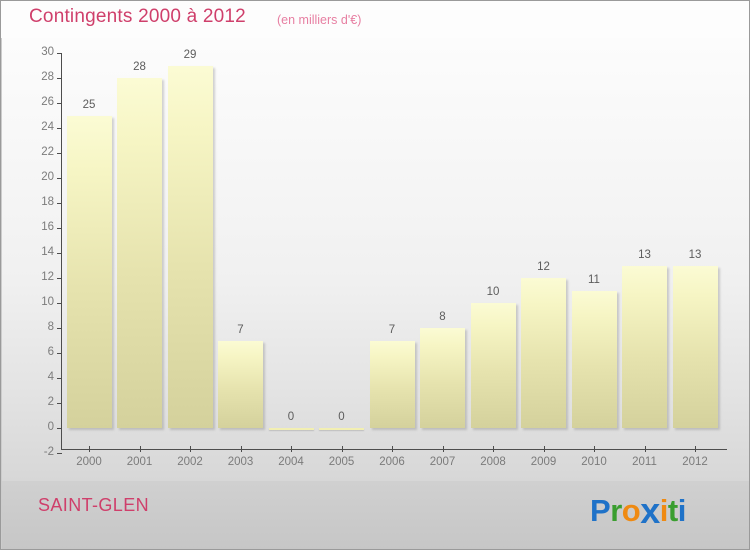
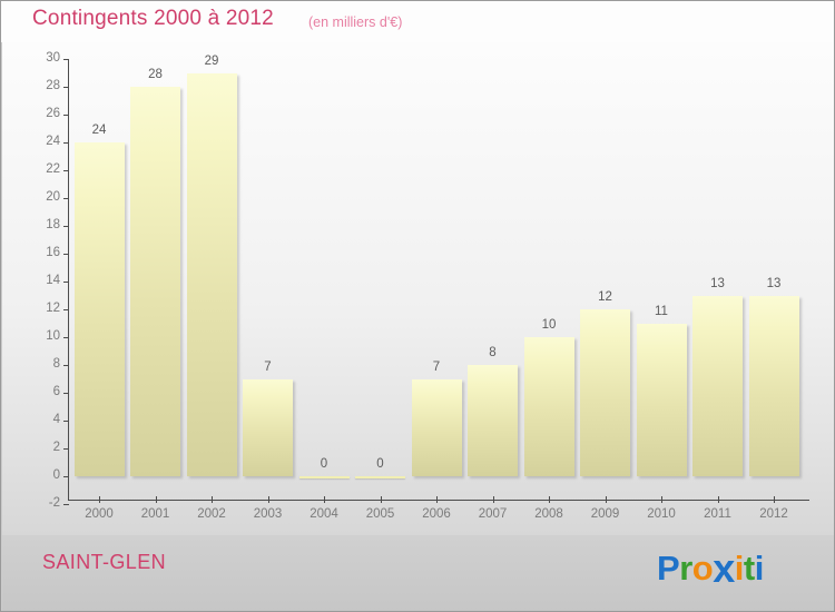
2000: 25 -> 24
